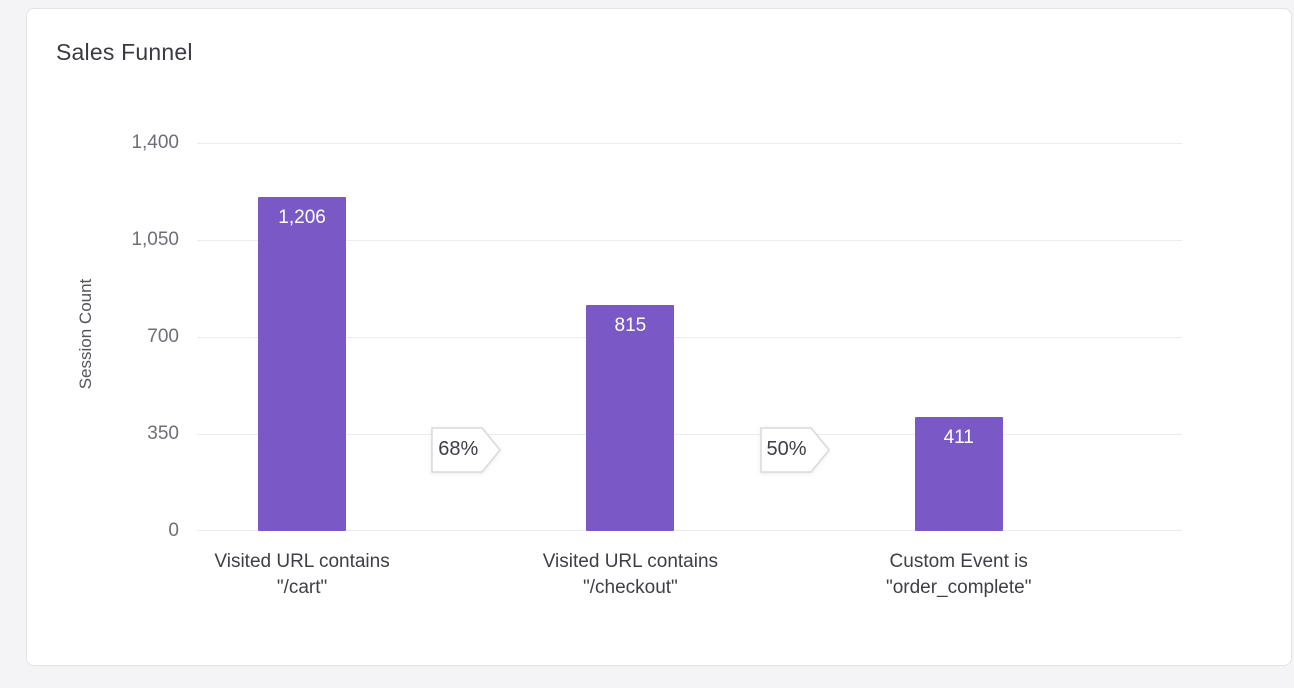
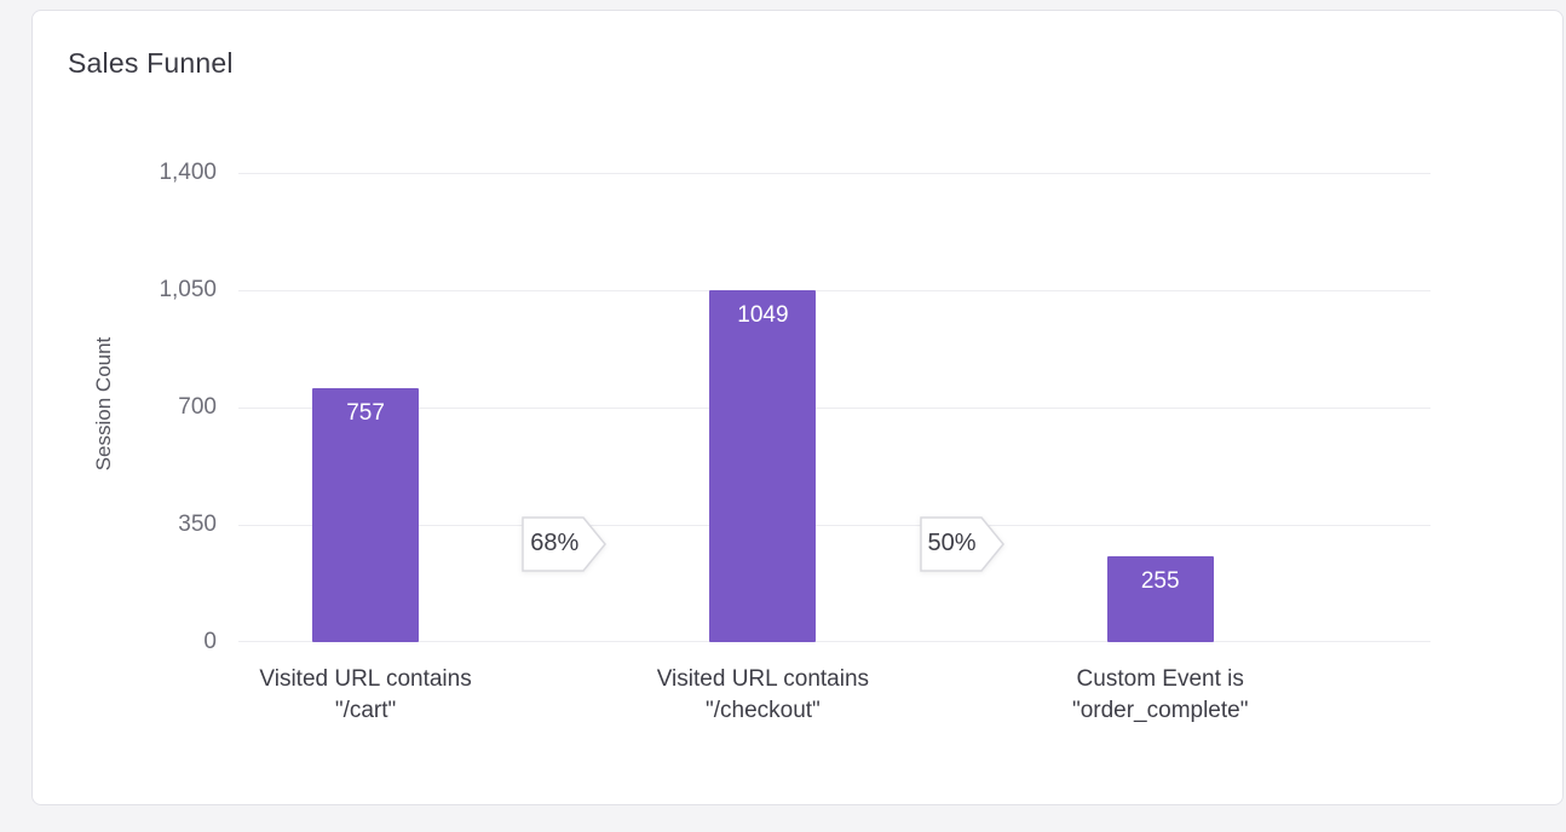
Visited URL contains "/cart": 1,206 -> 757
Visited URL contains "/checkout": 815 -> 1049
Custom Event is "order_complete": 411 -> 255
